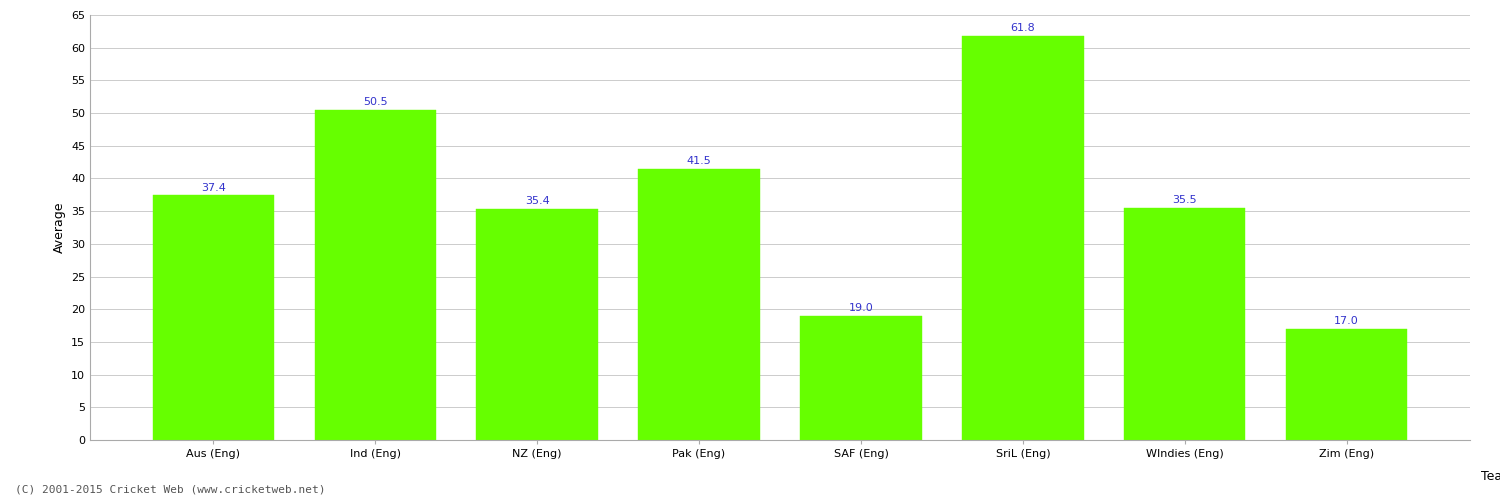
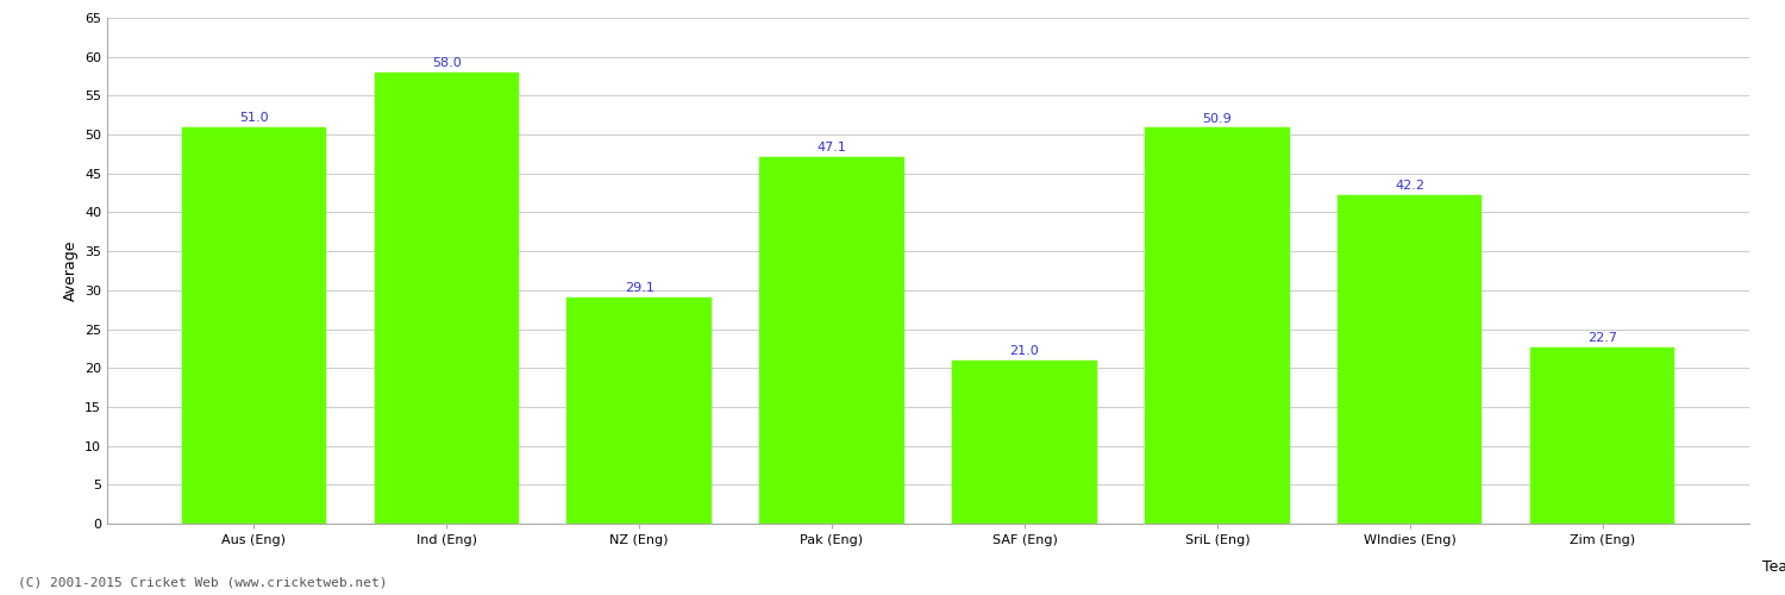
Aus (Eng): 37.4 -> 51.0
Ind (Eng): 50.5 -> 58.0
NZ (Eng): 35.4 -> 29.1
Pak (Eng): 41.5 -> 47.1
SAF (Eng): 19.0 -> 21.0
SriL (Eng): 61.8 -> 50.9
WIndies (Eng): 35.5 -> 42.2
Zim (Eng): 17.0 -> 22.7
